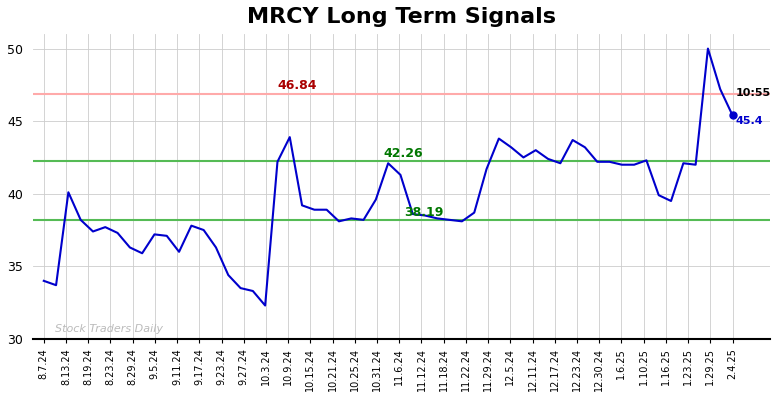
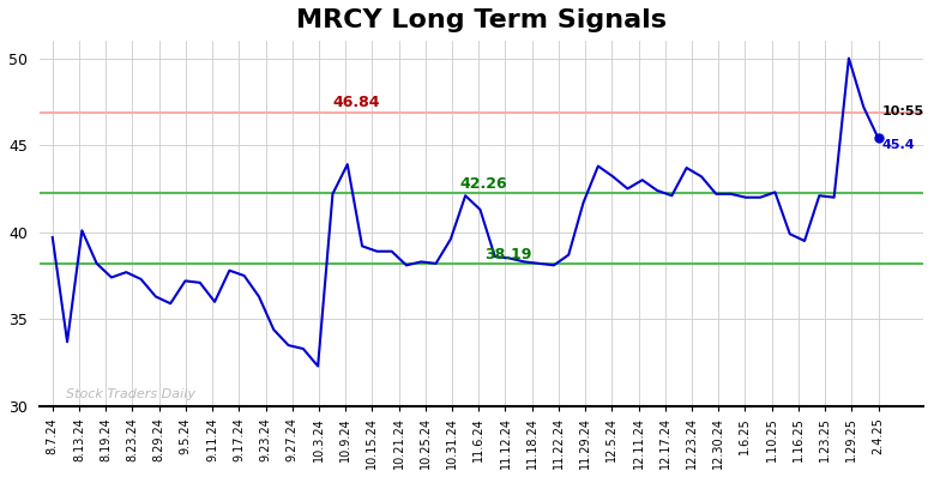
8.7.24: 34.0 -> 39.7
